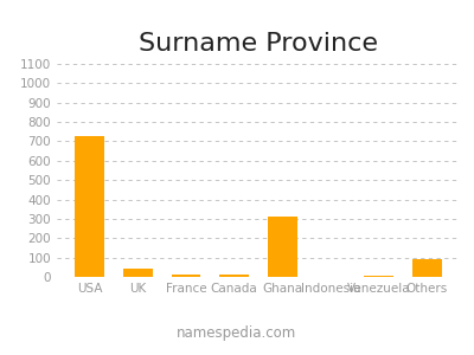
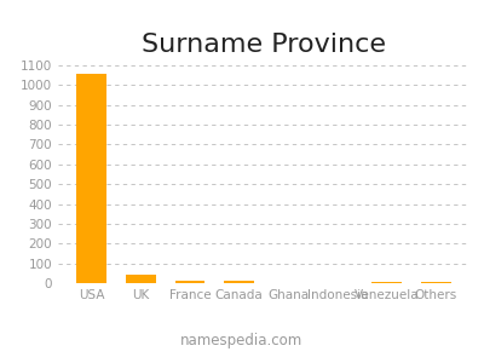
USA: 730 -> 1060
Ghana: 310 -> 0
Others: 90 -> 10
